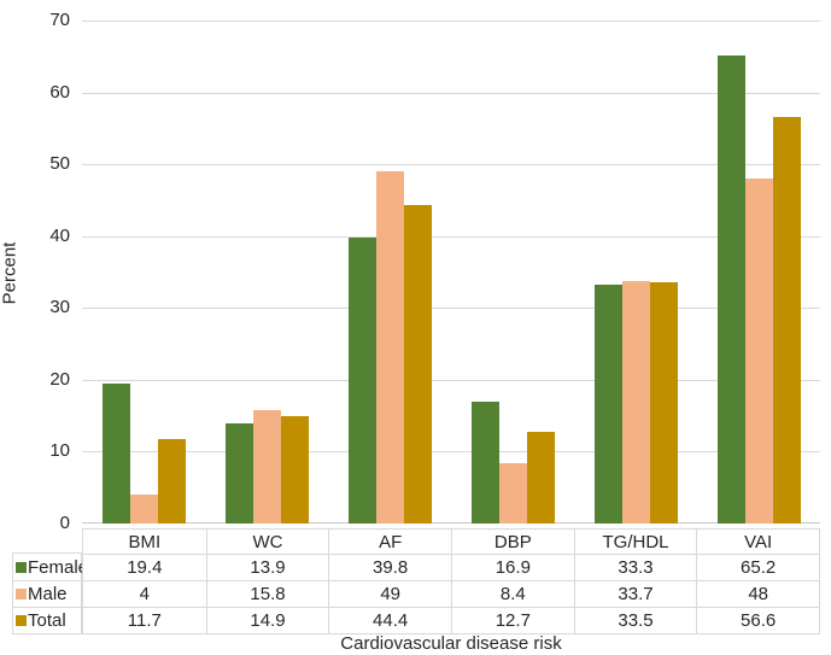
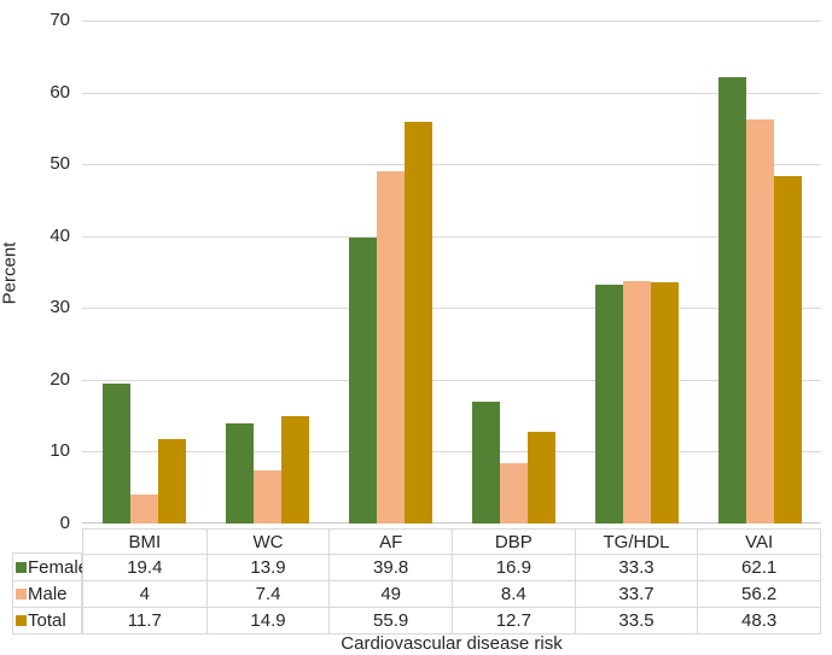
Male/WC: 15.8 -> 7.4
Total/AF: 44.4 -> 55.9
Female/VAI: 65.2 -> 62.1
Male/VAI: 48 -> 56.2
Total/VAI: 56.6 -> 48.3
